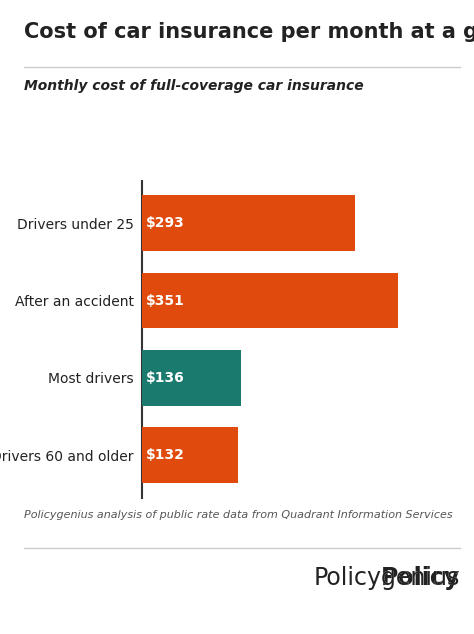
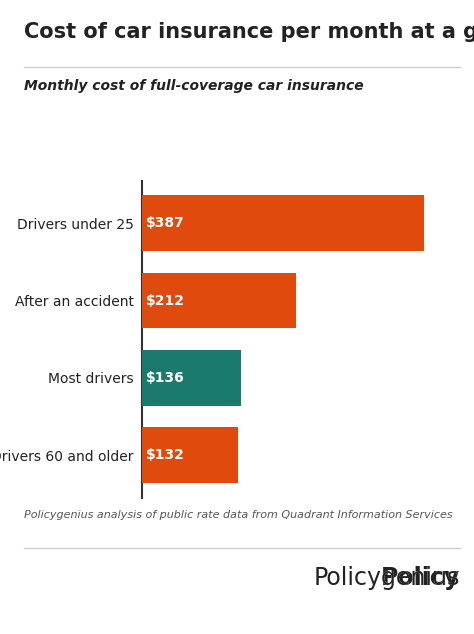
Drivers under 25: $293 -> $387
After an accident: $351 -> $212
